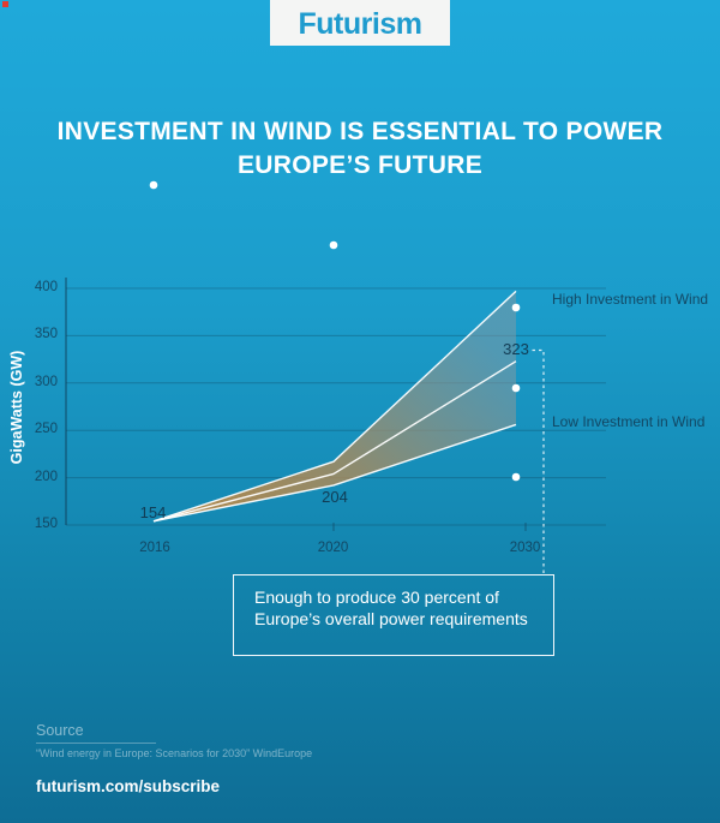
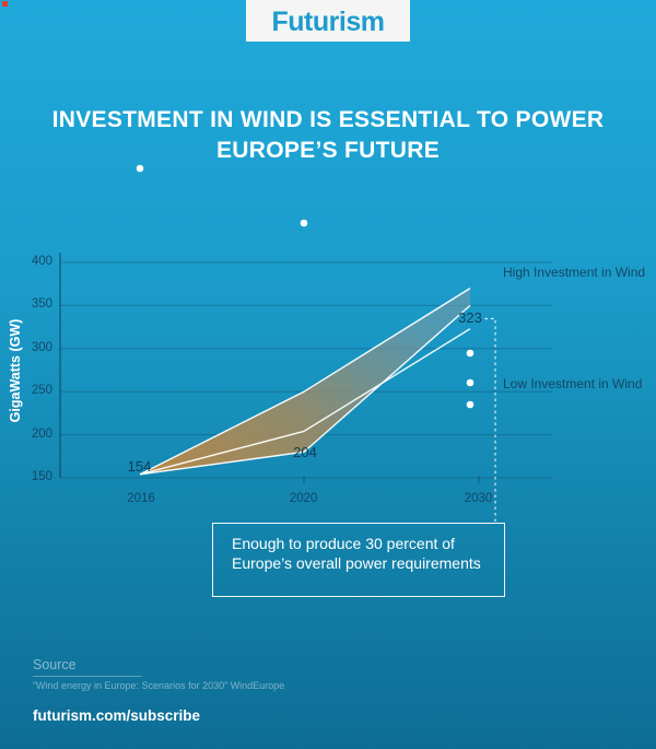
High Investment in Wind/2020: 220 -> 250
Low Investment in Wind/2020: 190 -> 180
High Investment in Wind/2030: 400 -> 370
Low Investment in Wind/2030: 260 -> 350
